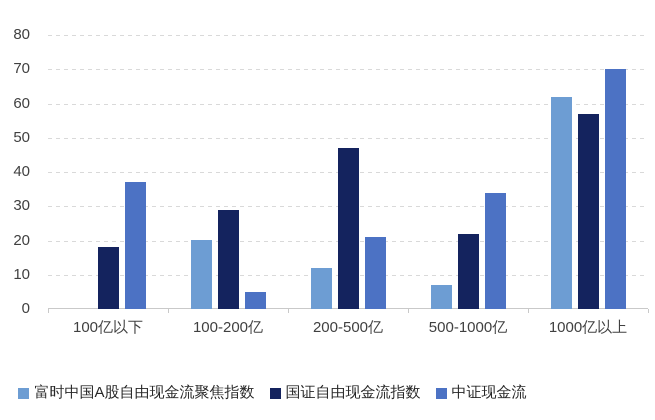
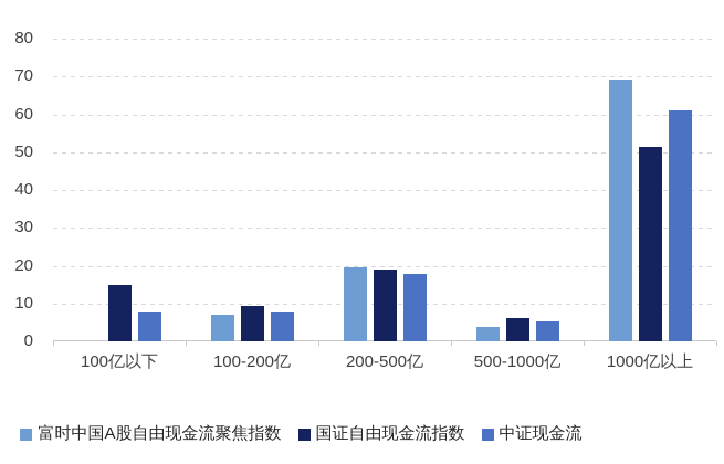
国证自由现金流指数/100亿以下: 18 -> 15
中证现金流/100亿以下: 37 -> 8
富时中国A股自由现金流聚焦指数/100-200亿: 20 -> 7
国证自由现金流指数/100-200亿: 29 -> 9
中证现金流/100-200亿: 5 -> 8
富时中国A股自由现金流聚焦指数/200-500亿: 12 -> 20
国证自由现金流指数/200-500亿: 47 -> 19
中证现金流/200-500亿: 21 -> 18
富时中国A股自由现金流聚焦指数/500-1000亿: 7 -> 4
国证自由现金流指数/500-1000亿: 22 -> 6
中证现金流/500-1000亿: 34 -> 5
富时中国A股自由现金流聚焦指数/1000亿以上: 62 -> 69
国证自由现金流指数/1000亿以上: 57 -> 51
中证现金流/1000亿以上: 70 -> 61
